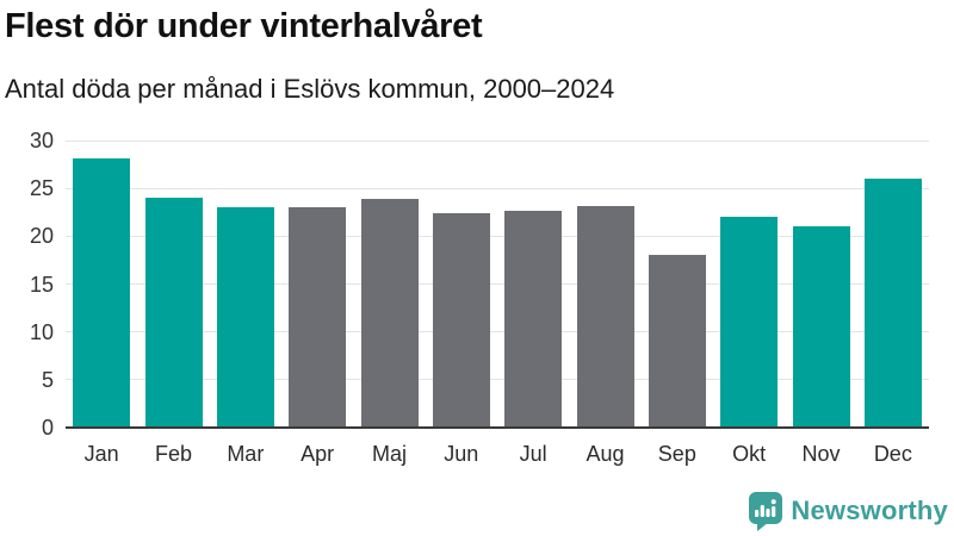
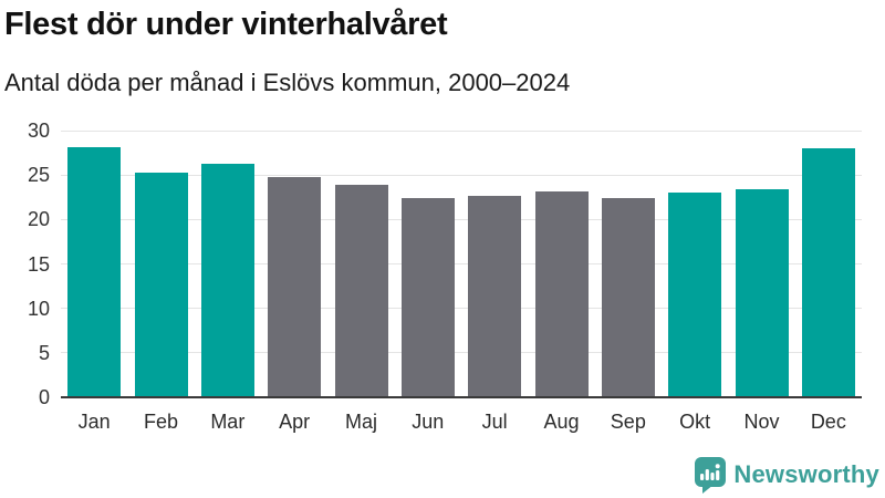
Feb: 24 -> 25
Mar: 23 -> 26
Apr: 23 -> 25
Sep: 18 -> 22
Okt: 22 -> 23
Nov: 21 -> 23
Dec: 26 -> 28
